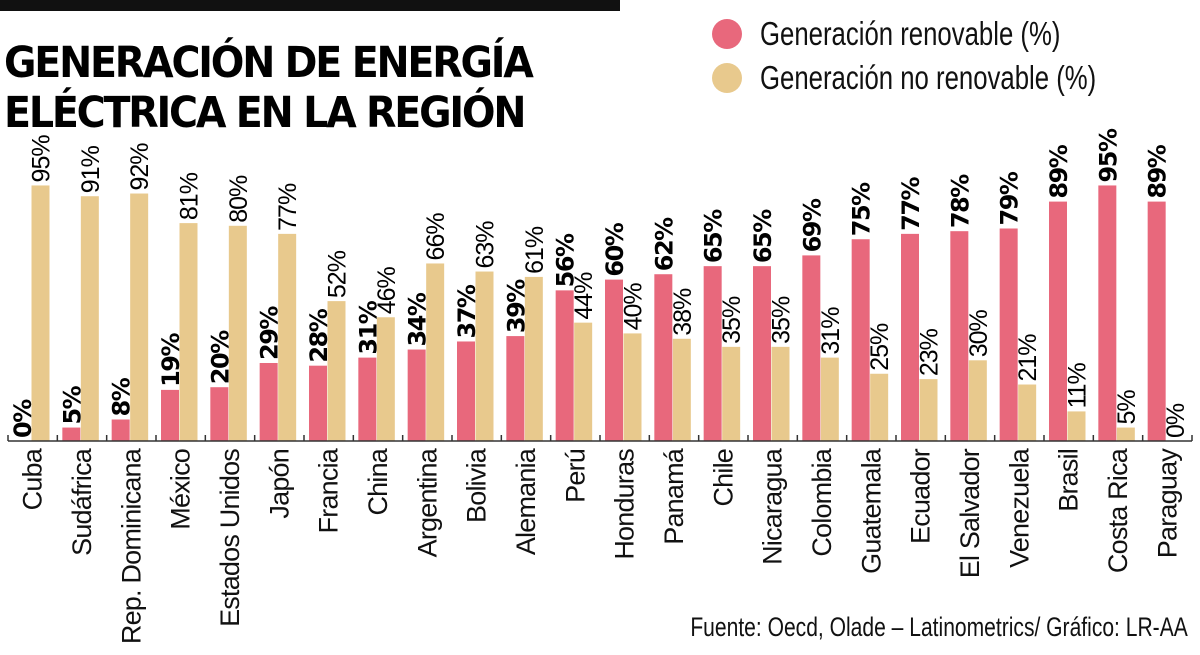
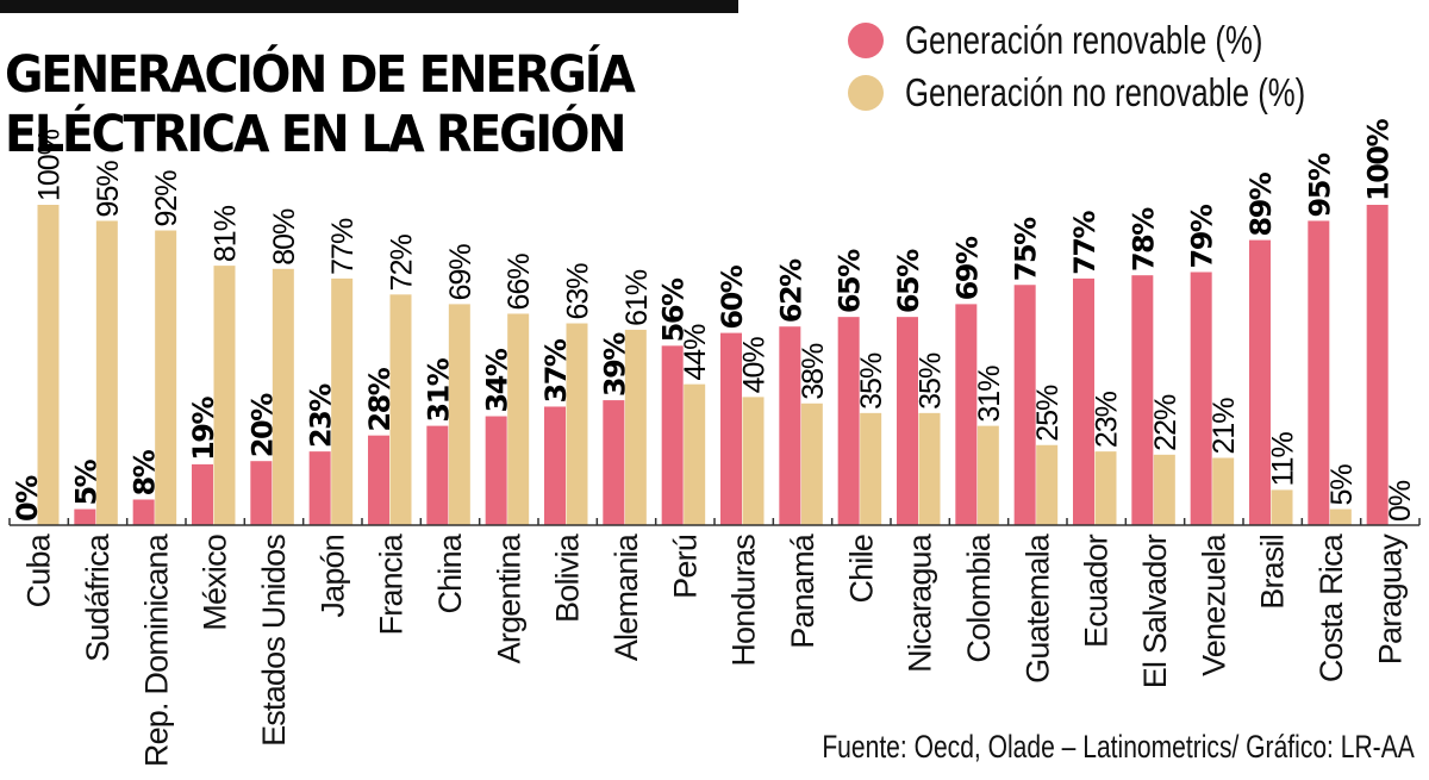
Generación no renovable (%)/Cuba: 95% -> 100%
Generación no renovable (%)/Sudáfrica: 91% -> 95%
Generación renovable (%)/Japón: 29% -> 23%
Generación no renovable (%)/Francia: 52% -> 72%
Generación no renovable (%)/China: 46% -> 69%
Generación no renovable (%)/El Salvador: 30% -> 22%
Generación renovable (%)/Paraguay: 89% -> 100%
